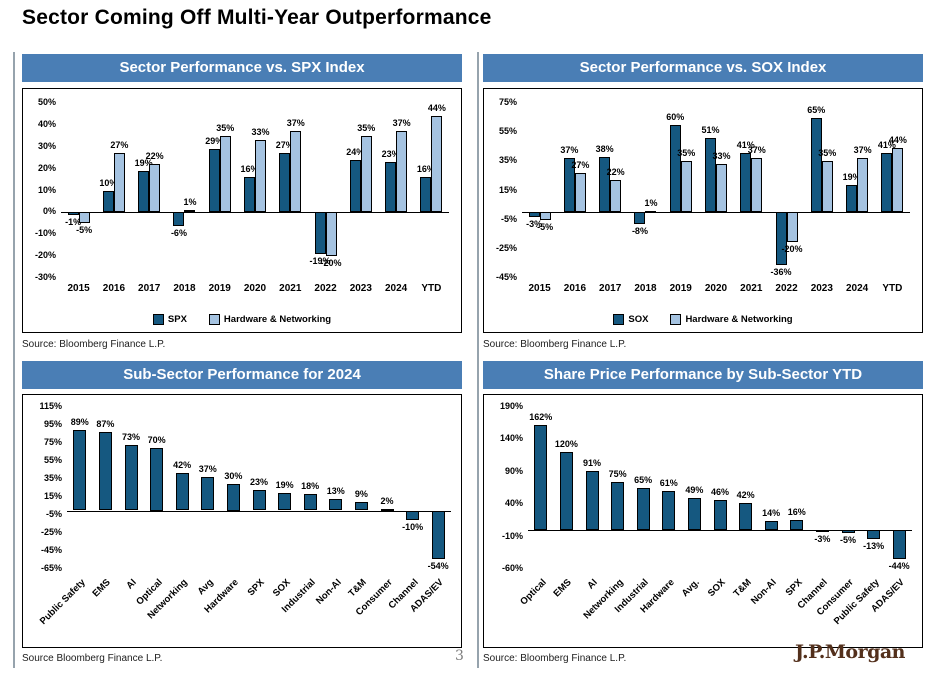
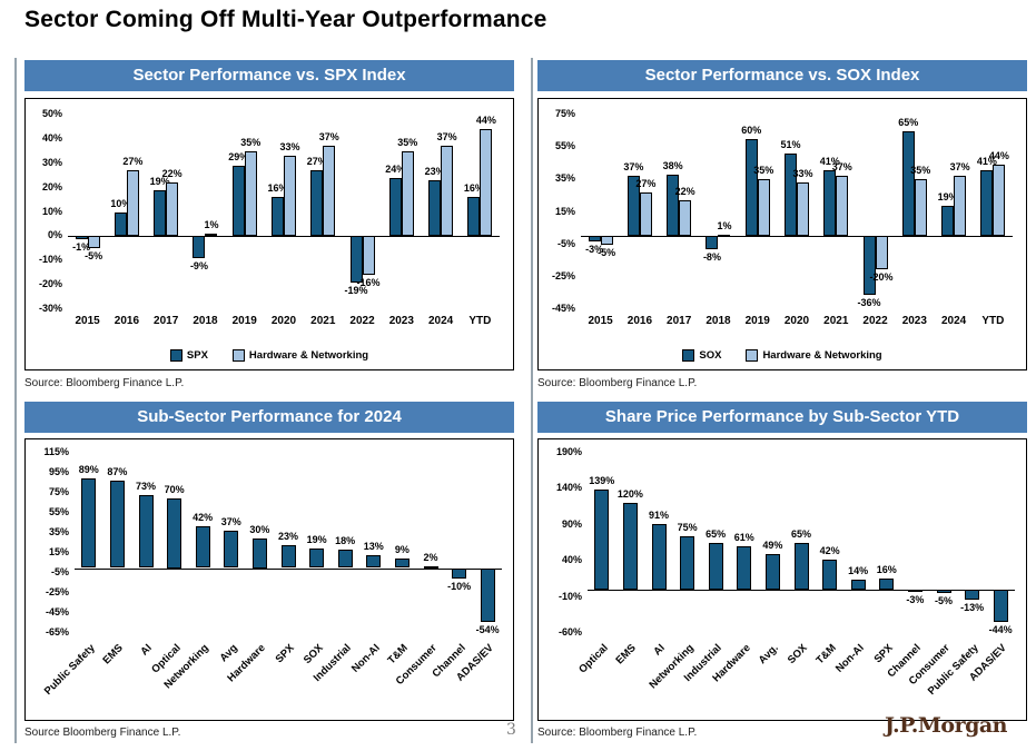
Sector Performance vs. SPX Index/SPX/2018: -6% -> -9%
Sector Performance vs. SPX Index/Hardware & Networking/2022: -20% -> -16%
Share Price Performance by Sub-Sector YTD/Optical: 162% -> 139%
Share Price Performance by Sub-Sector YTD/SOX: 46% -> 65%
